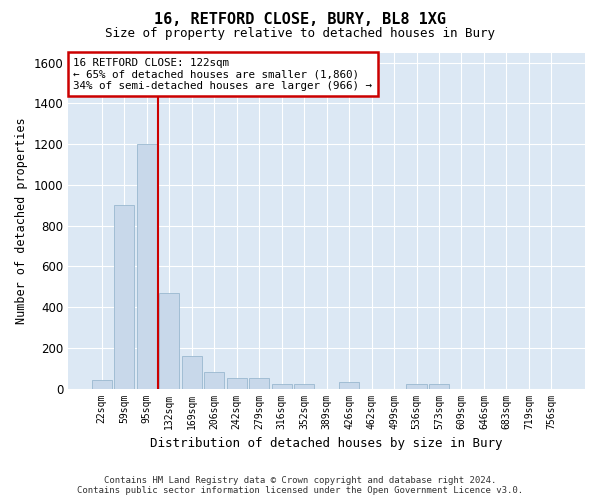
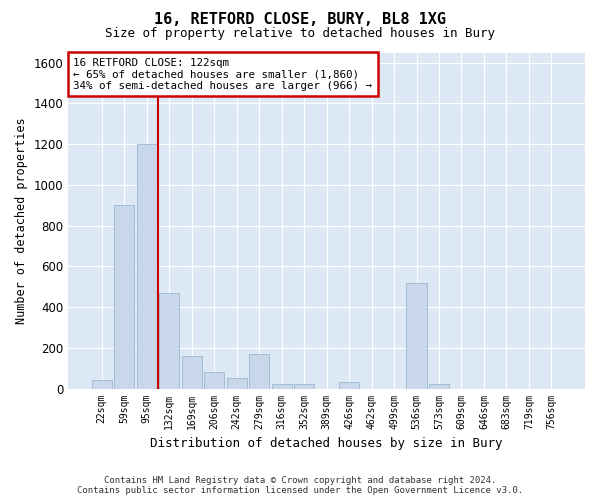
279sqm: 50 -> 170
536sqm: 20 -> 520
